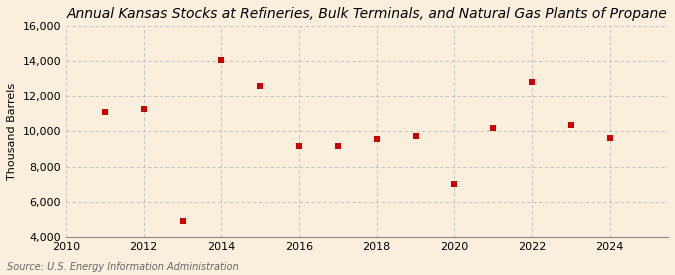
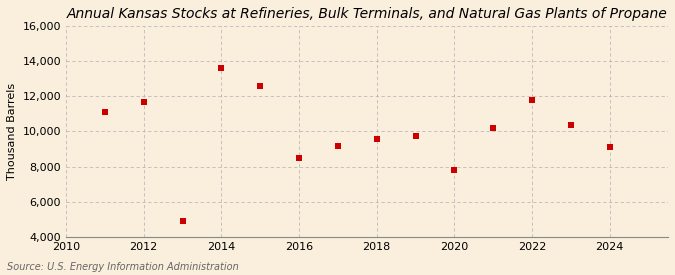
2012: 11,300 -> 11,700
2014: 14,100 -> 13,600
2016: 9,200 -> 8,500
2020: 7,000 -> 7,800
2022: 12,800 -> 11,800
2024: 9,600 -> 9,100
